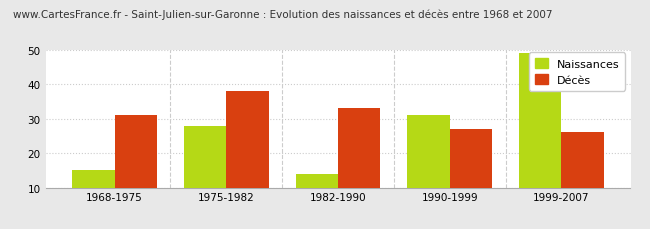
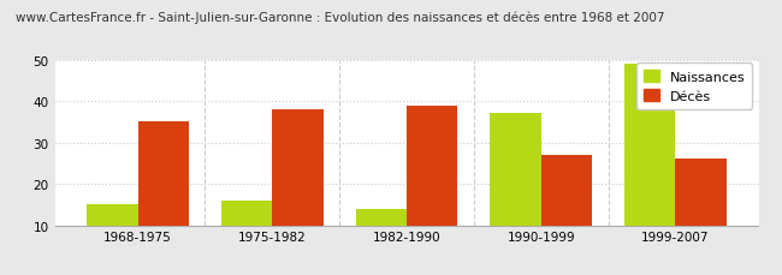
Décès/1968-1975: 31 -> 35
Naissances/1975-1982: 28 -> 16
Décès/1982-1990: 33 -> 39
Naissances/1990-1999: 31 -> 37
